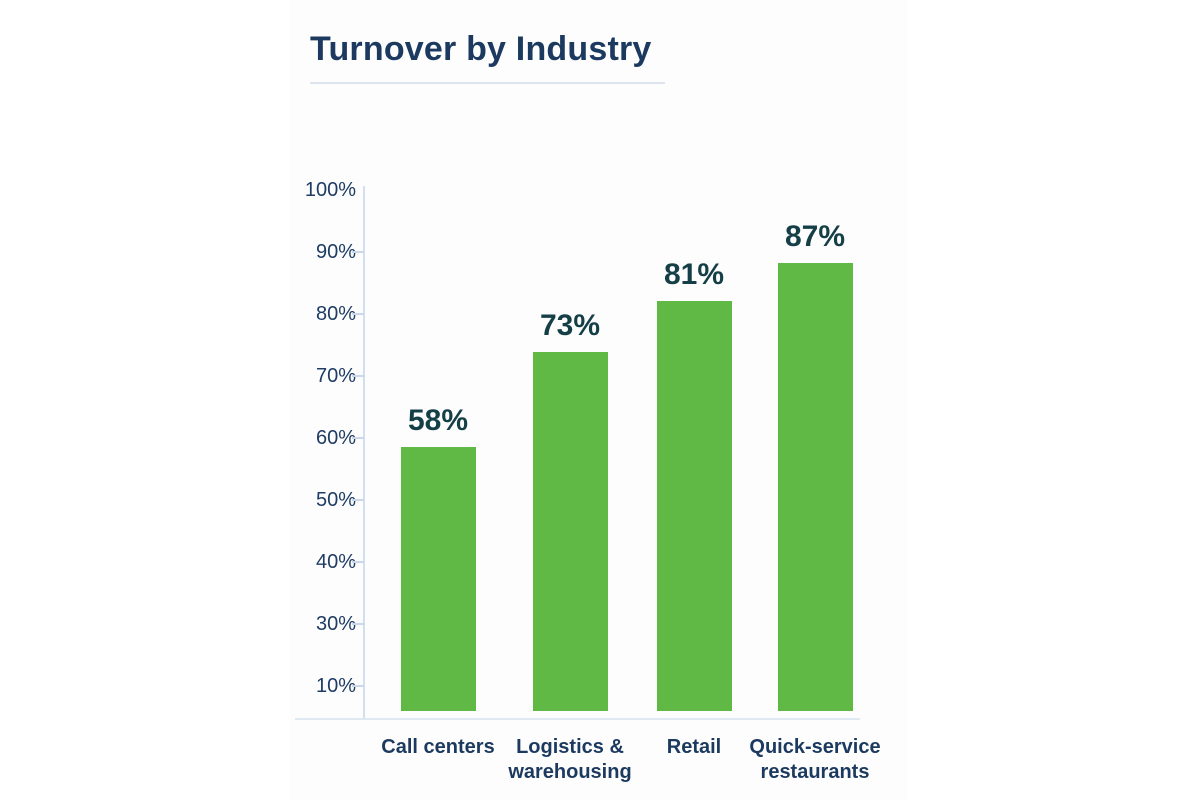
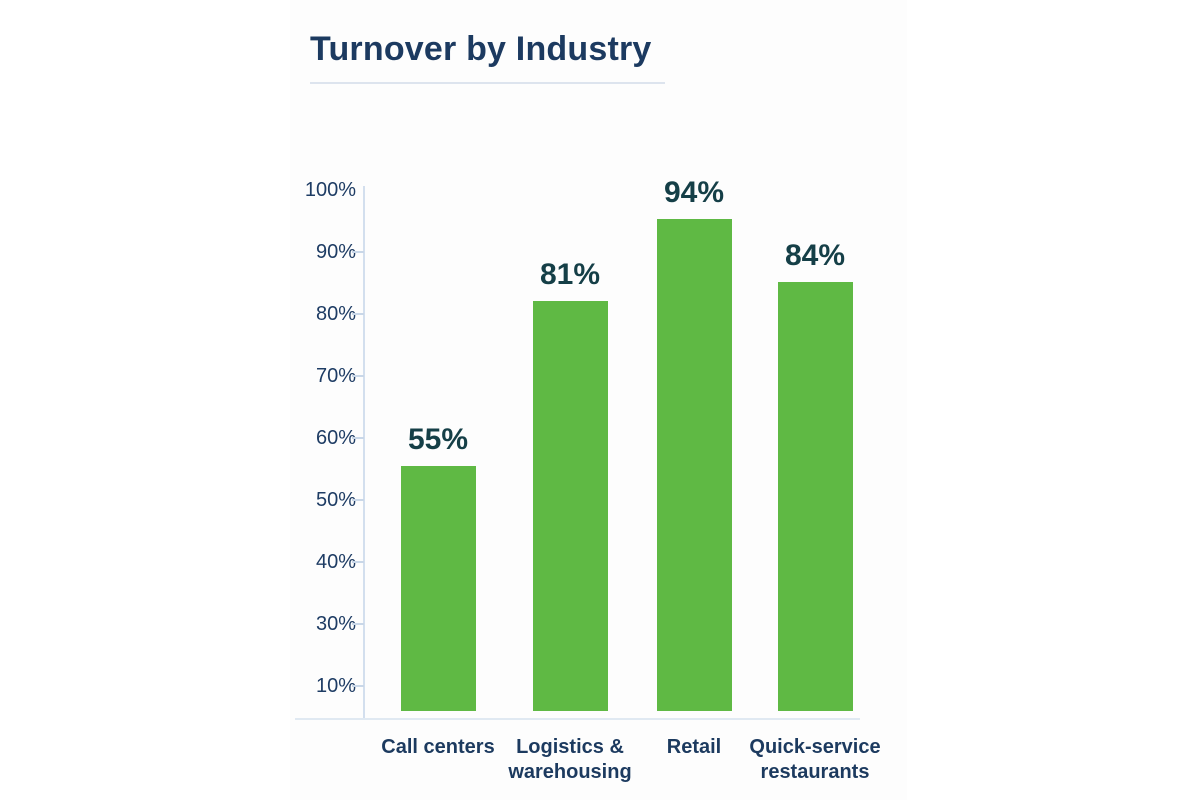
Call centers: 58% -> 55%
Logistics & warehousing: 73% -> 81%
Retail: 81% -> 94%
Quick-service restaurants: 87% -> 84%
